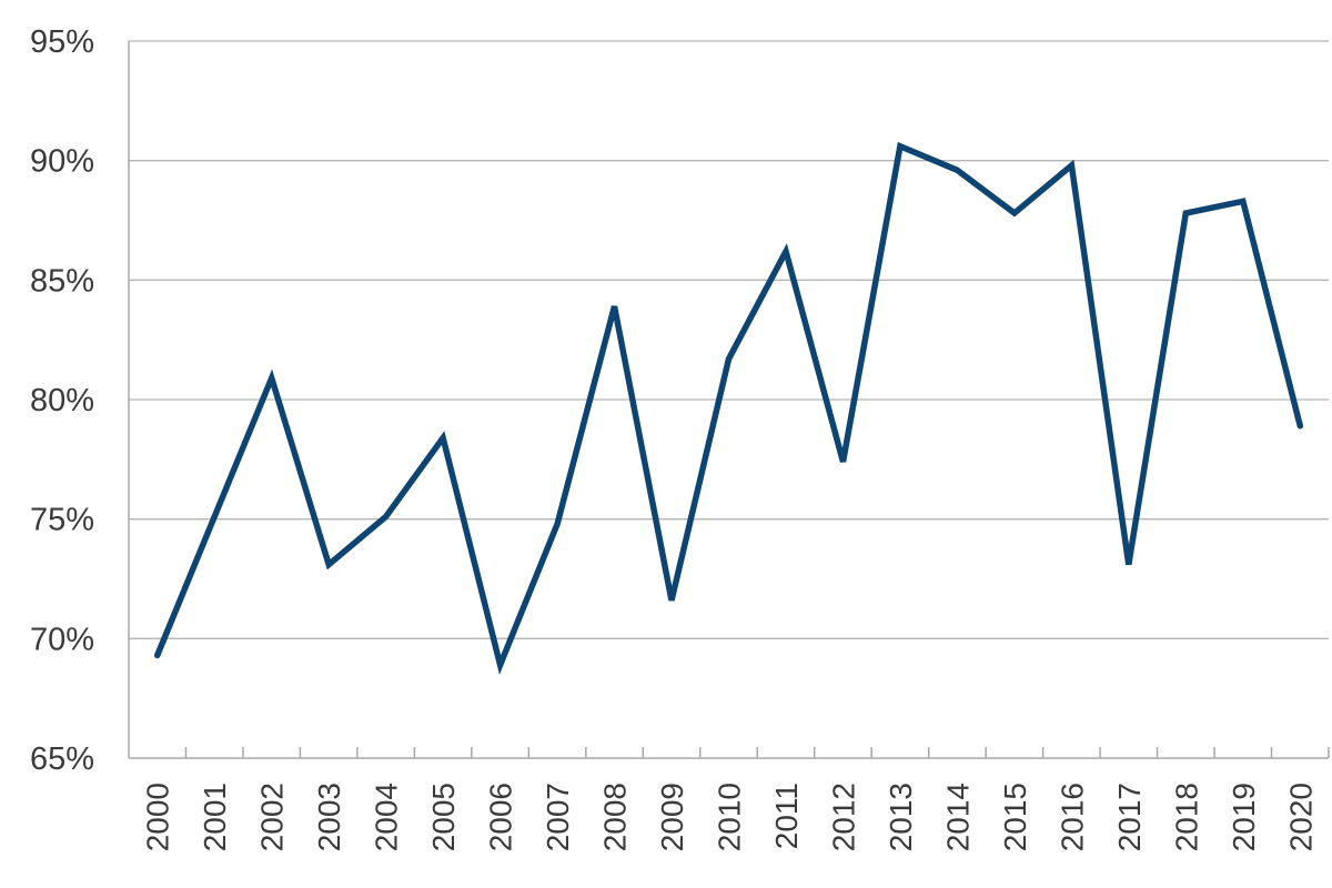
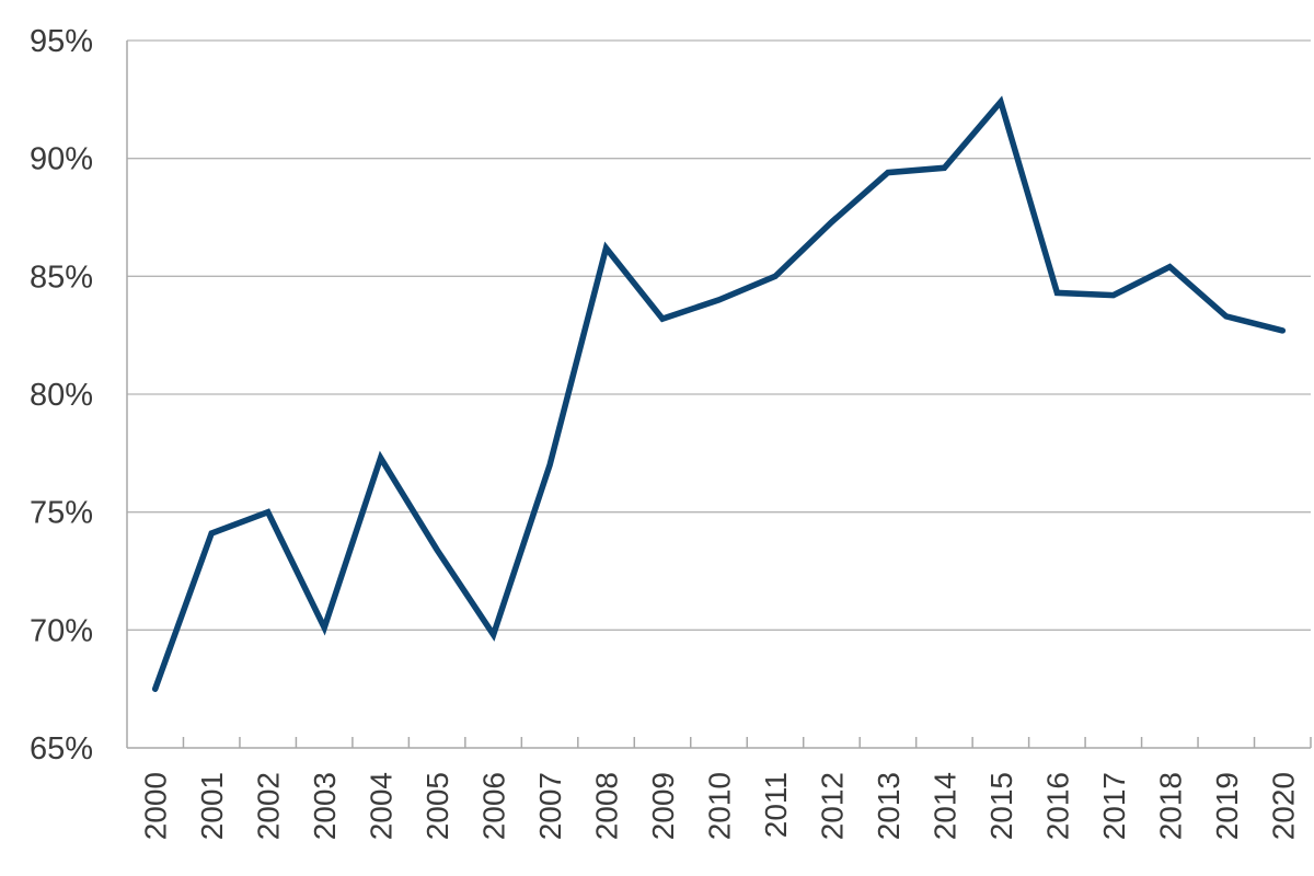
2000: 69.3% -> 67.5%
2001: 75.1% -> 74.1%
2002: 80.9% -> 75.0%
2003: 73.1% -> 70.1%
2004: 75.1% -> 77.3%
2005: 78.4% -> 73.4%
2006: 68.9% -> 69.8%
2007: 74.8% -> 77.0%
2008: 83.9% -> 86.2%
2009: 71.6% -> 83.2%
2010: 81.7% -> 84.0%
2011: 86.2% -> 85.0%
2012: 77.4% -> 87.3%
2013: 90.6% -> 89.4%
2015: 87.8% -> 92.4%
2016: 89.8% -> 84.3%
2017: 73.1% -> 84.2%
2018: 87.8% -> 85.4%
2019: 88.3% -> 83.3%
2020: 78.9% -> 82.7%
